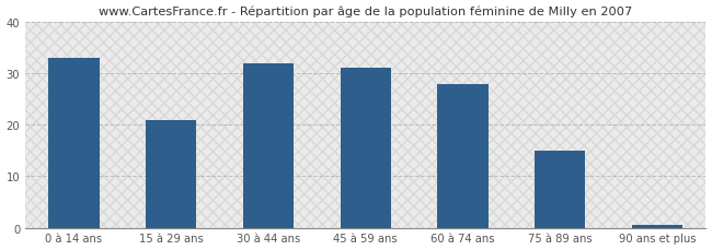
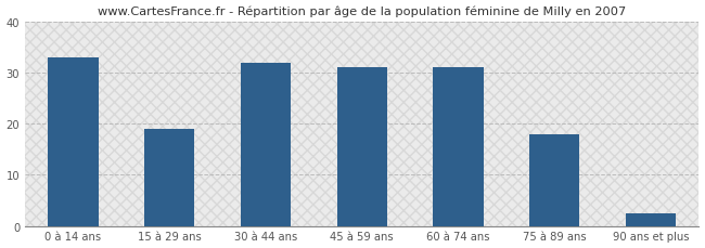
15 à 29 ans: 21.0 -> 19.0
60 à 74 ans: 28.0 -> 31.0
75 à 89 ans: 15.0 -> 18.0
90 ans et plus: 0.5 -> 2.5
